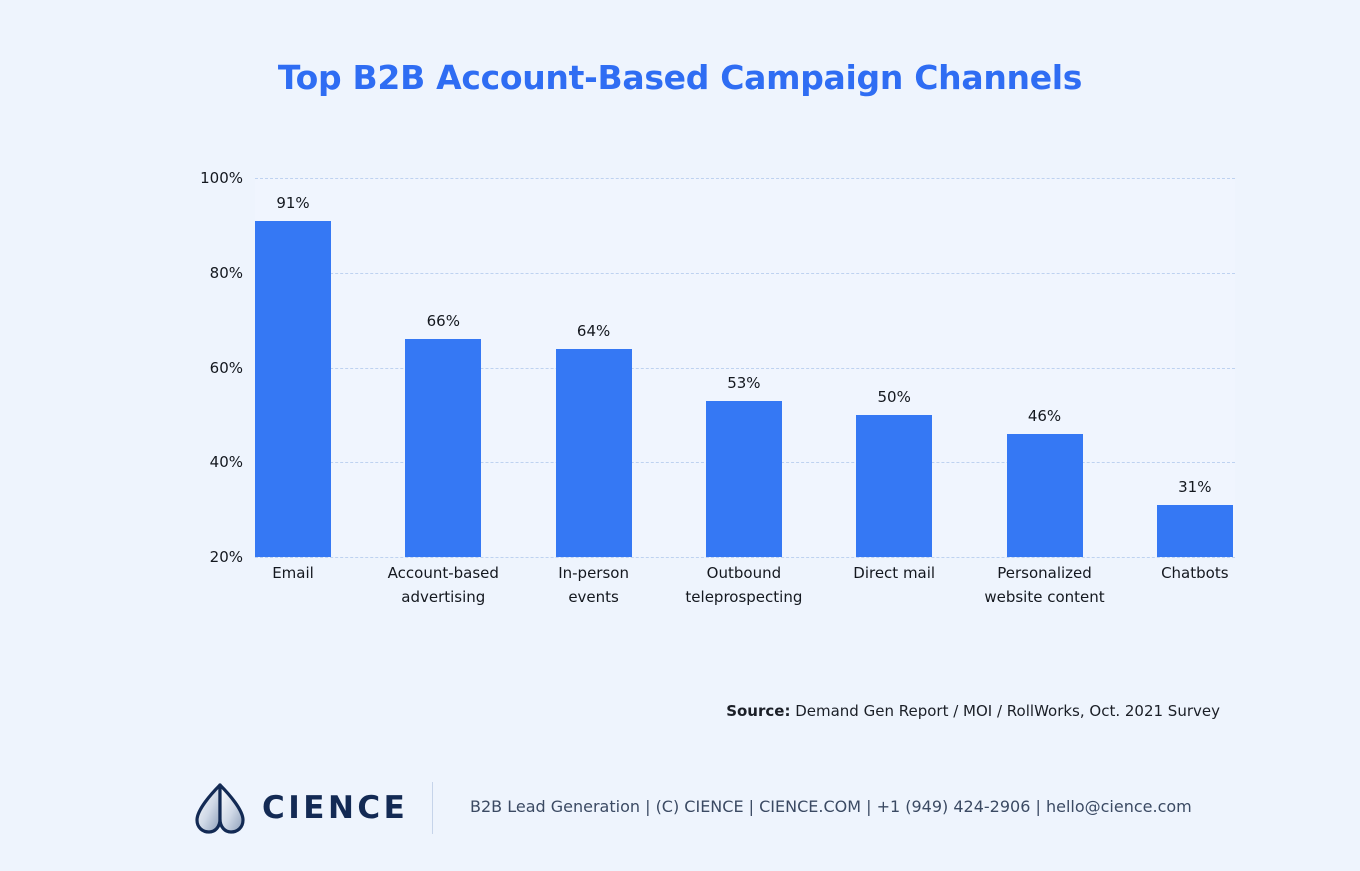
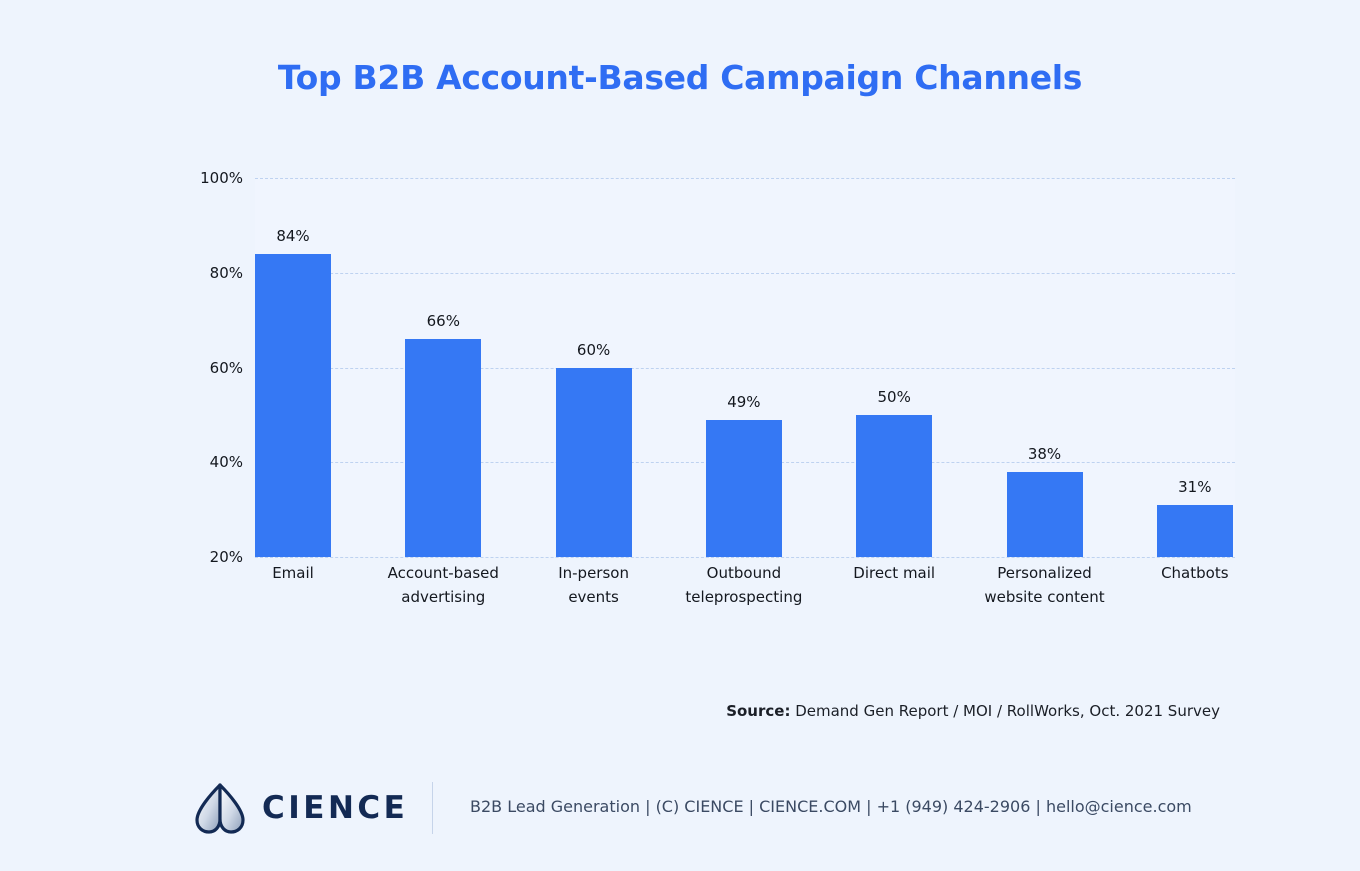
Email: 91% -> 84%
In-person events: 64% -> 60%
Outbound teleprospecting: 53% -> 49%
Personalized website content: 46% -> 38%
